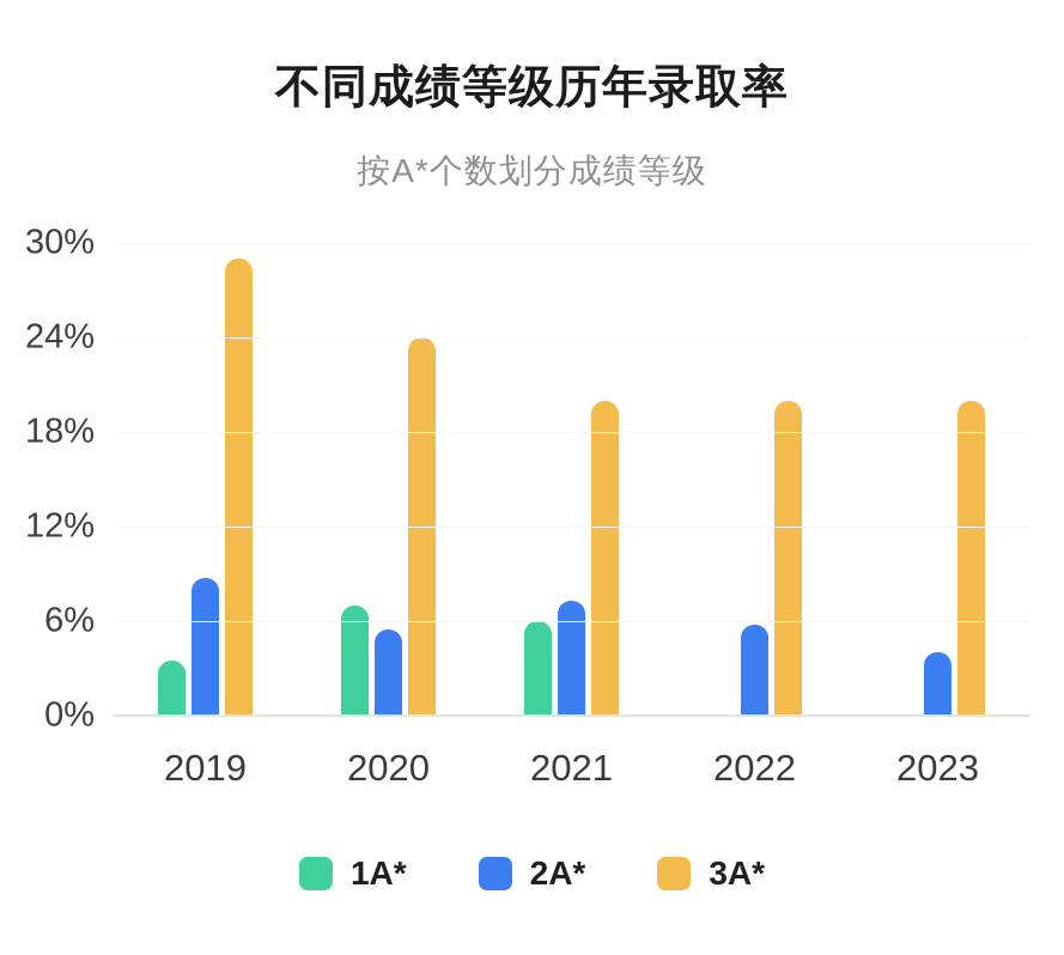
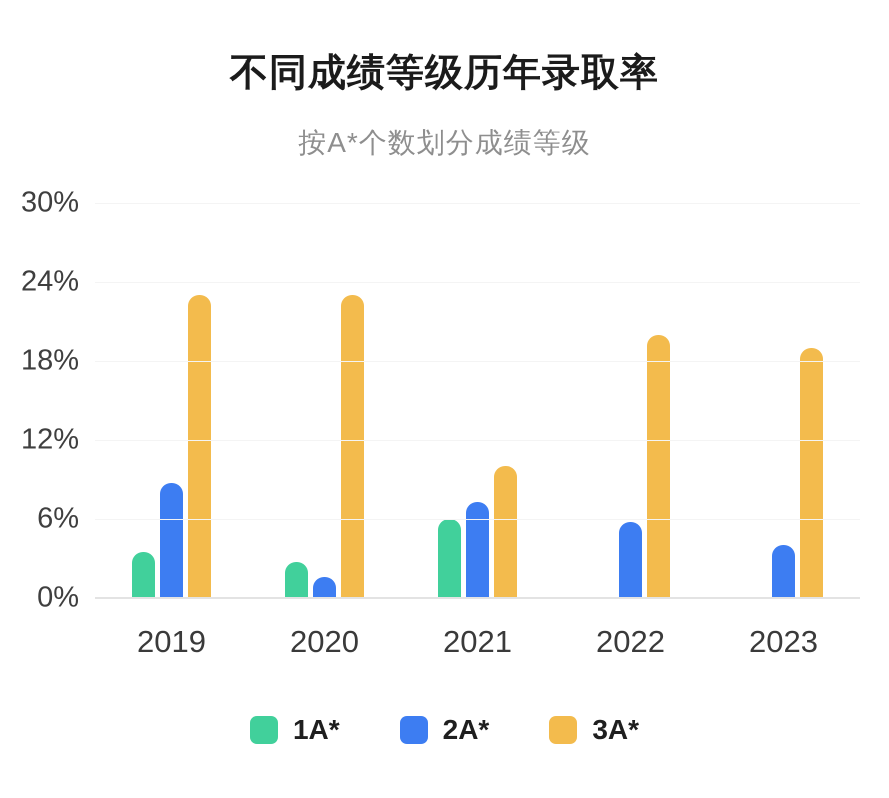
3A*/2019: 29% -> 23%
1A*/2020: 7.0% -> 2.7%
2A*/2020: 5.5% -> 1.6%
3A*/2020: 24% -> 23%
3A*/2021: 20% -> 10%
3A*/2023: 20% -> 19%
